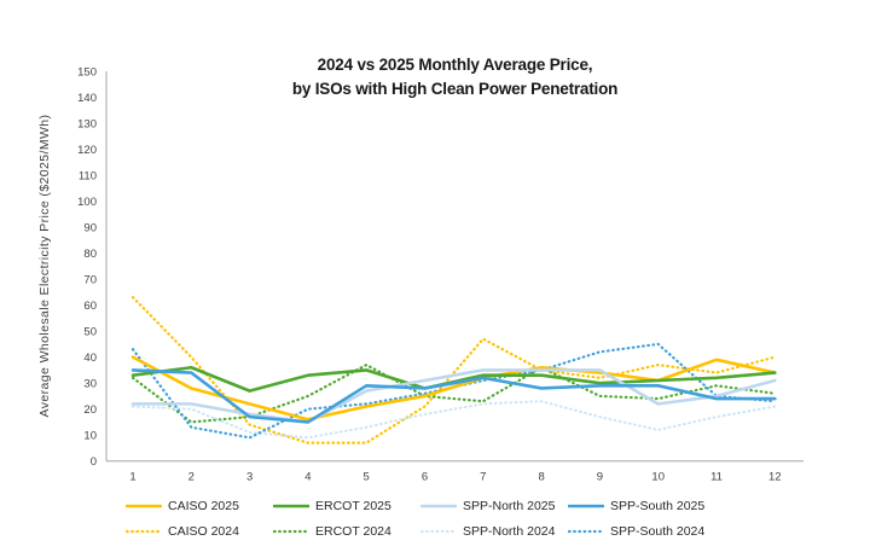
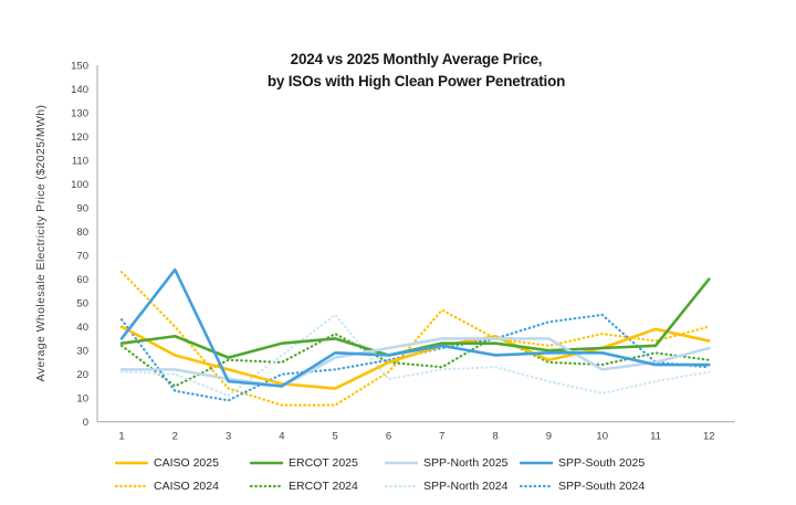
SPP-South 2025/2: 34 -> 64
ERCOT 2024/3: 17 -> 26
SPP-North 2024/4: 9 -> 28
CAISO 2025/5: 21 -> 14
SPP-North 2024/5: 13 -> 45
CAISO 2025/9: 34 -> 26
ERCOT 2025/12: 34 -> 60
